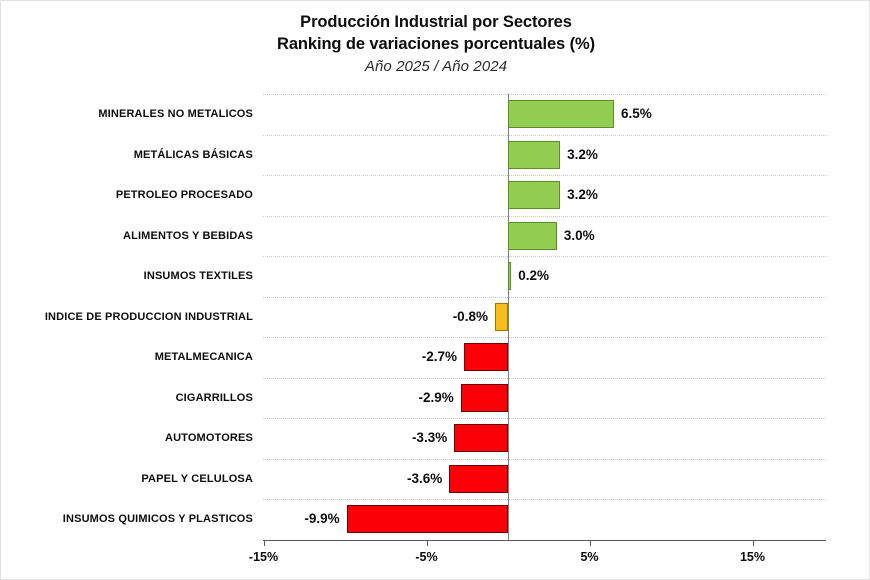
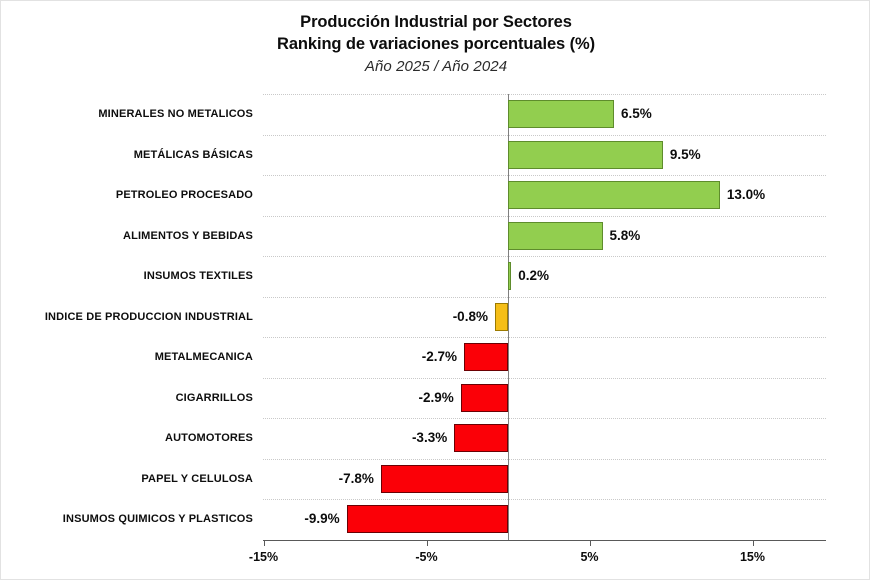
METÁLICAS BÁSICAS: 3.2% -> 9.5%
PETROLEO PROCESADO: 3.2% -> 13.0%
ALIMENTOS Y BEBIDAS: 3.0% -> 5.8%
PAPEL Y CELULOSA: -3.6% -> -7.8%
